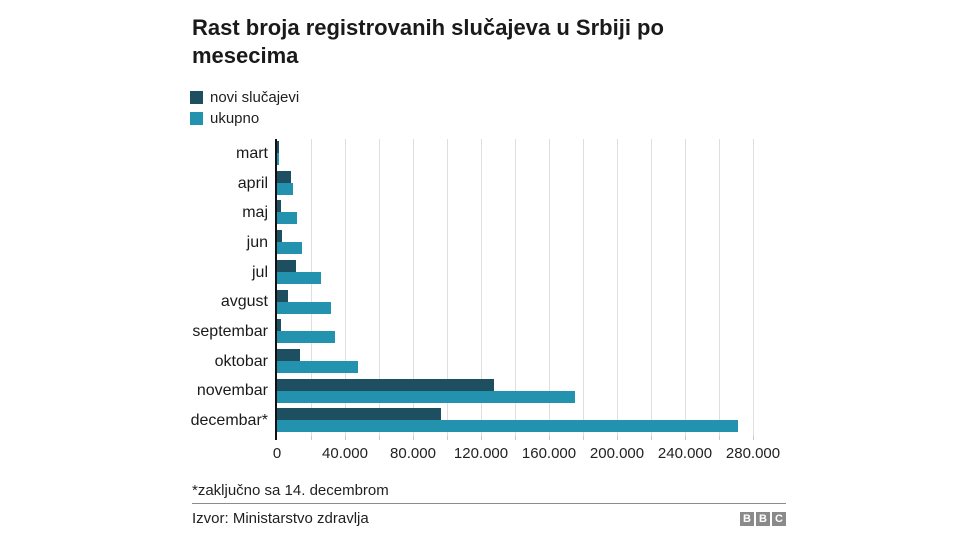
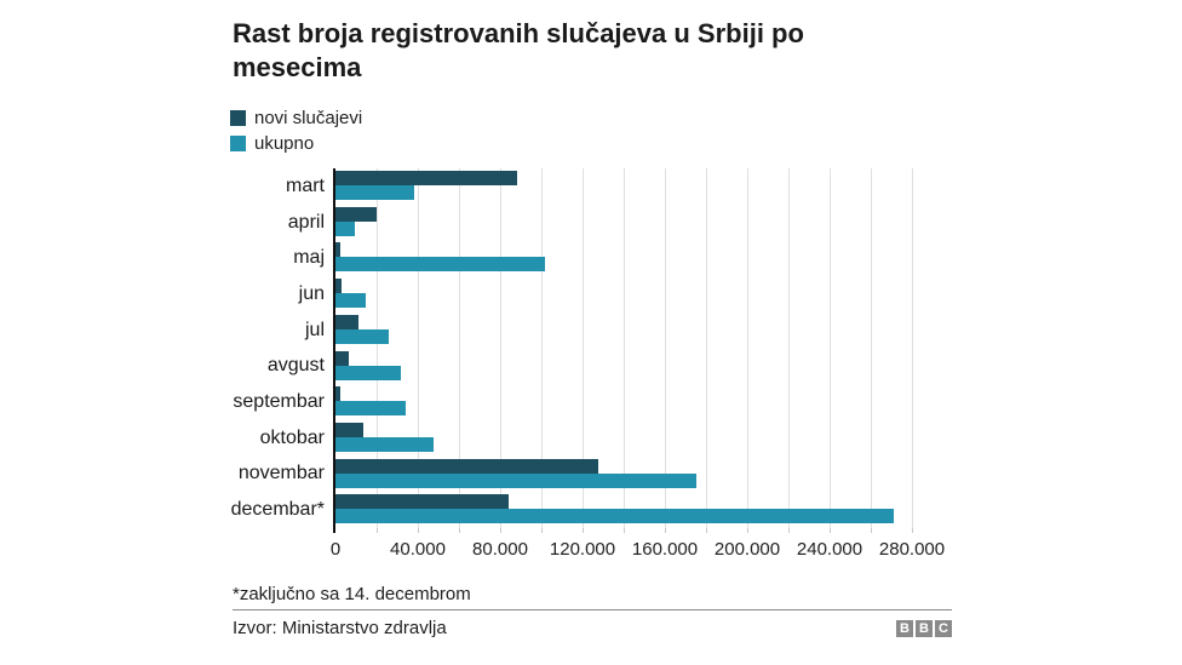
novi slučajevi/mart: 1000 -> 88000
ukupno/mart: 1000 -> 38000
novi slučajevi/april: 8000 -> 20000
ukupno/maj: 12000 -> 102000
novi slučajevi/decembar*: 96000 -> 84000
